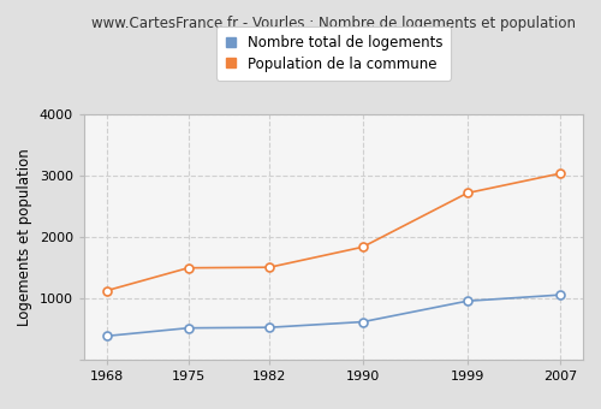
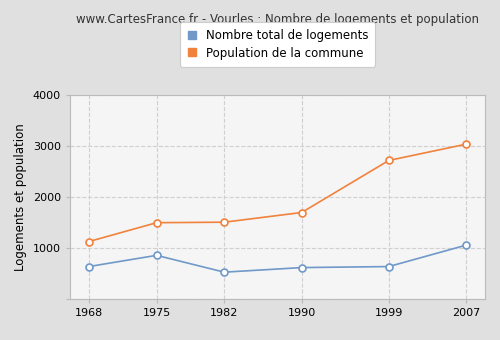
Nombre total de logements/1968: 390 -> 640
Nombre total de logements/1975: 520 -> 860
Population de la commune/1990: 1840 -> 1700
Nombre total de logements/1999: 960 -> 640
